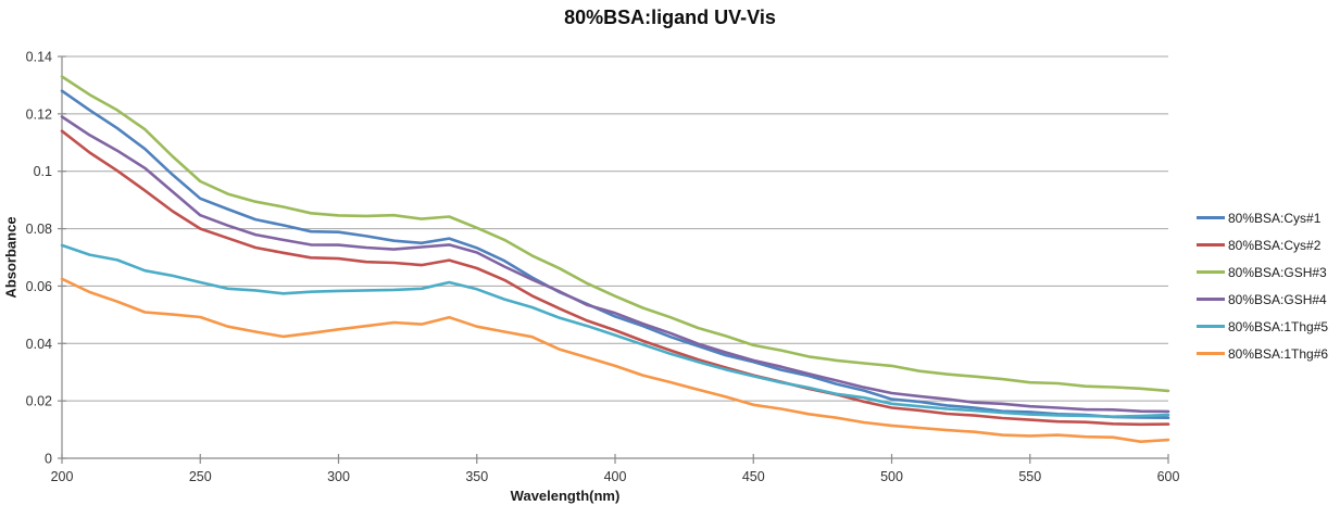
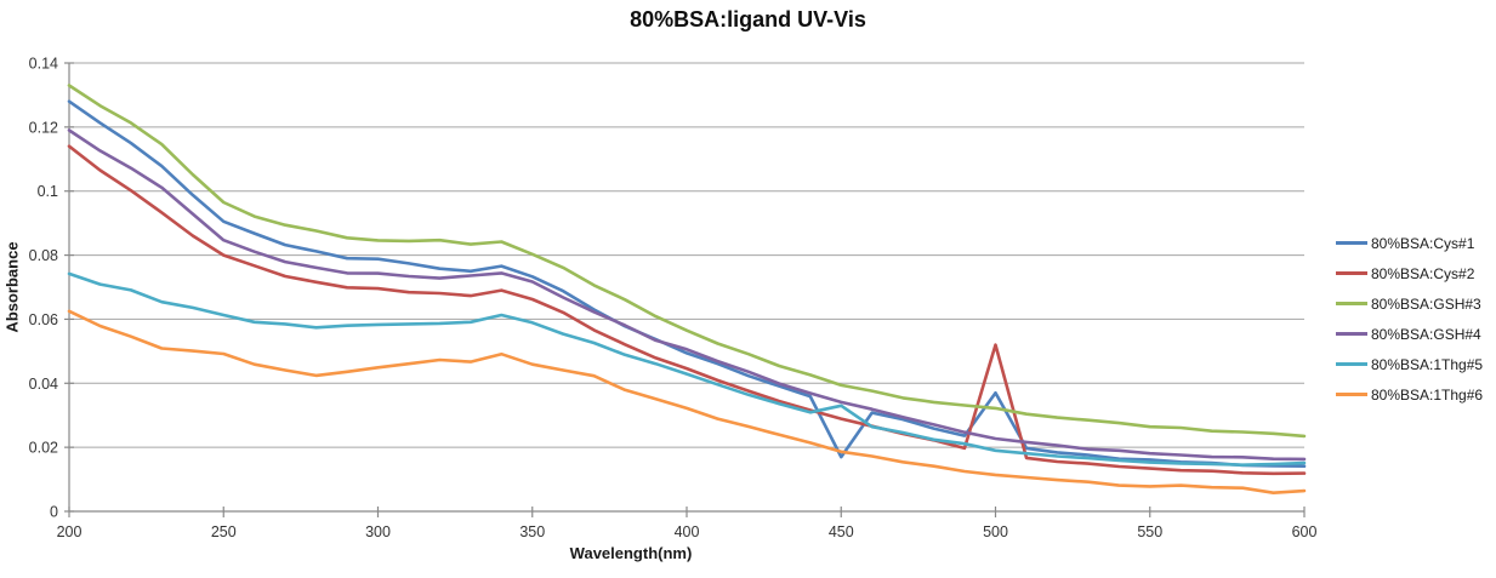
80%BSA:Cys#1/450: 0.034 -> 0.017
80%BSA:1Thg#5/450: 0.029 -> 0.033
80%BSA:Cys#1/500: 0.021 -> 0.037
80%BSA:Cys#2/500: 0.018 -> 0.052
